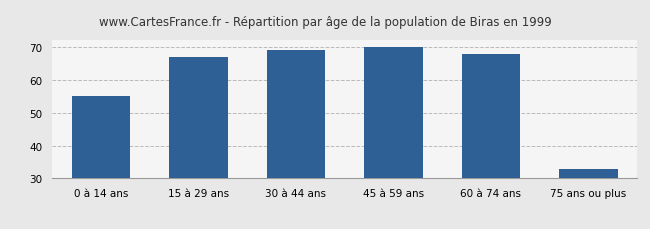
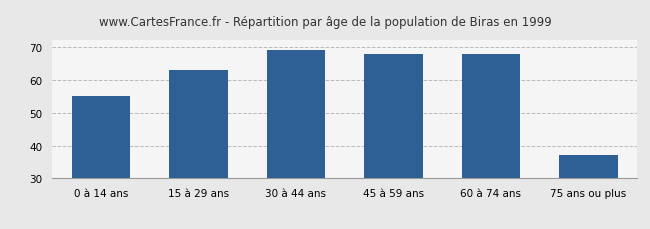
15 à 29 ans: 67 -> 63
45 à 59 ans: 70 -> 68
75 ans ou plus: 33 -> 37
